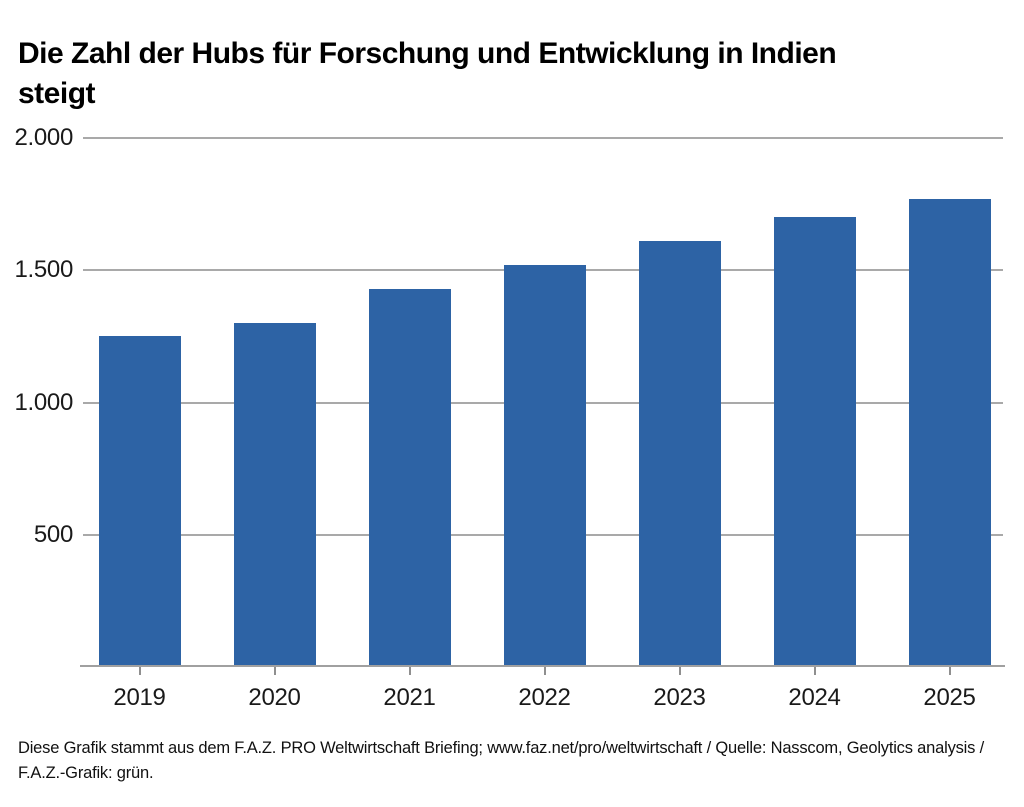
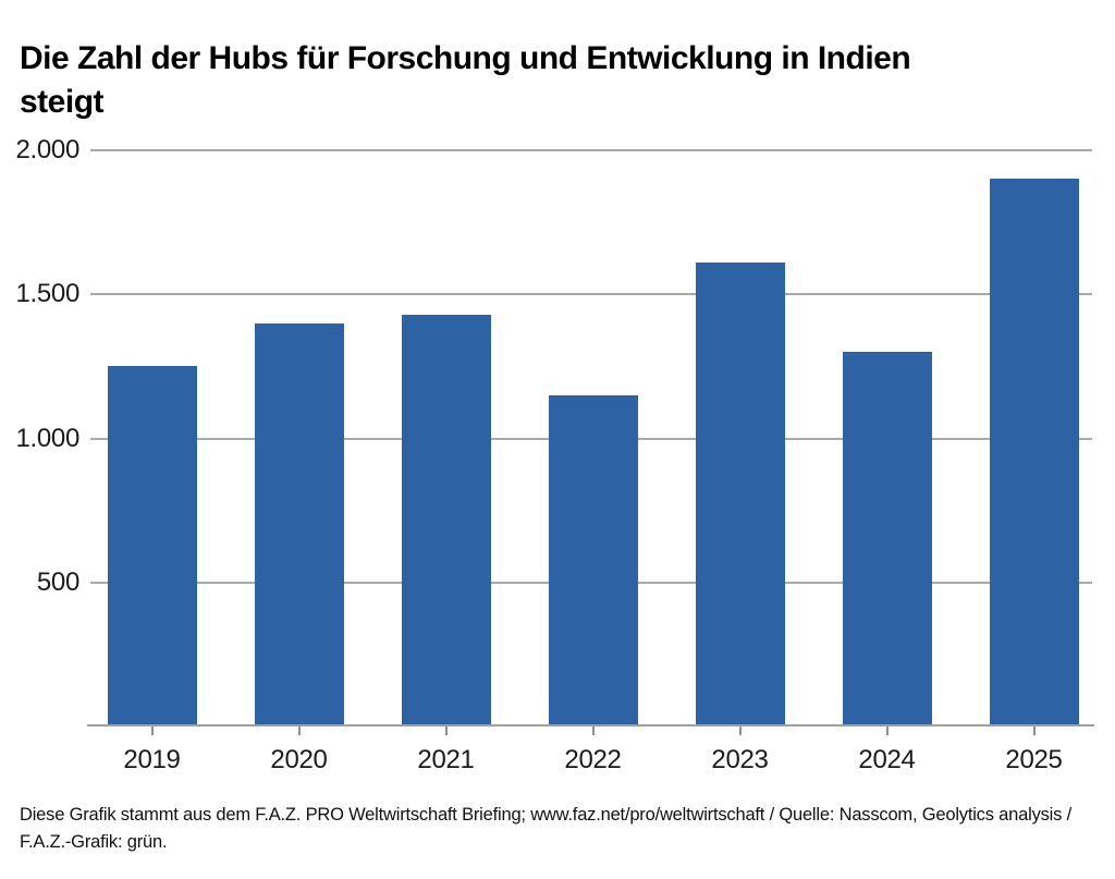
2020: 1300 -> 1400
2022: 1520 -> 1150
2024: 1700 -> 1300
2025: 1770 -> 1900
